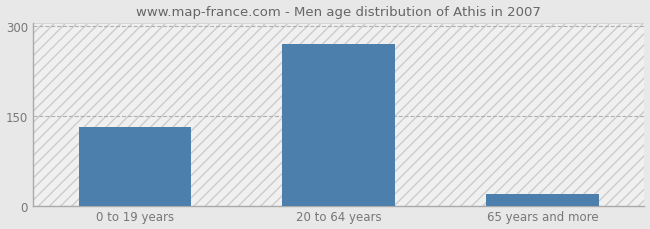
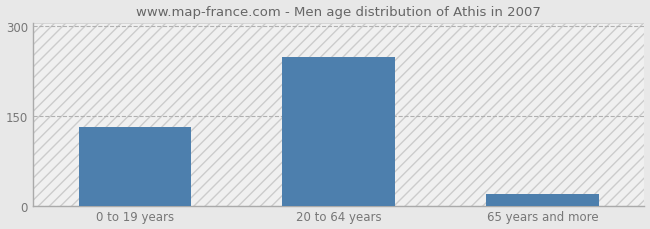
20 to 64 years: 270 -> 248
